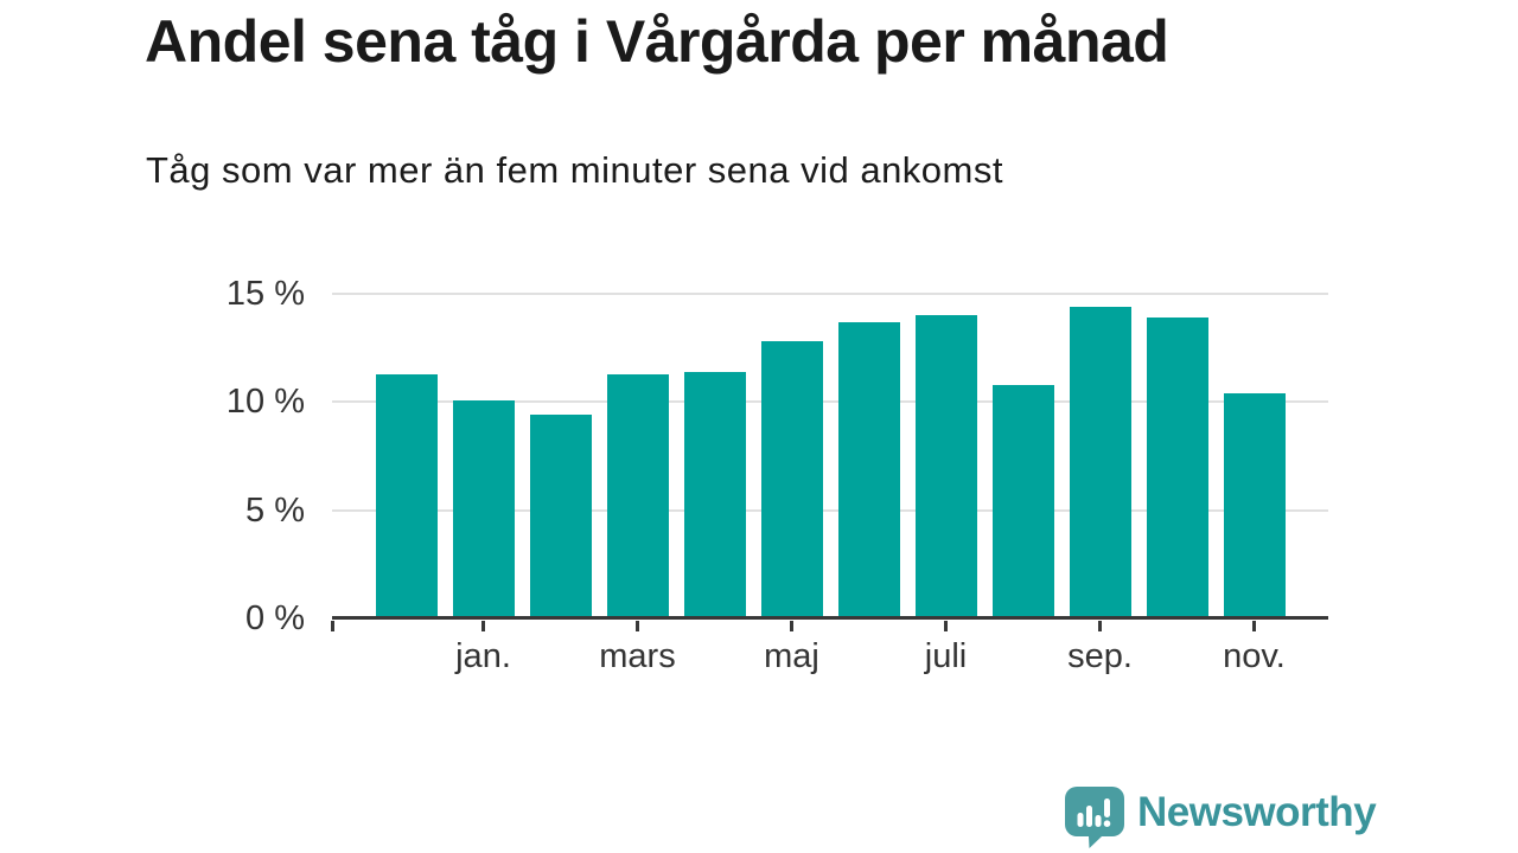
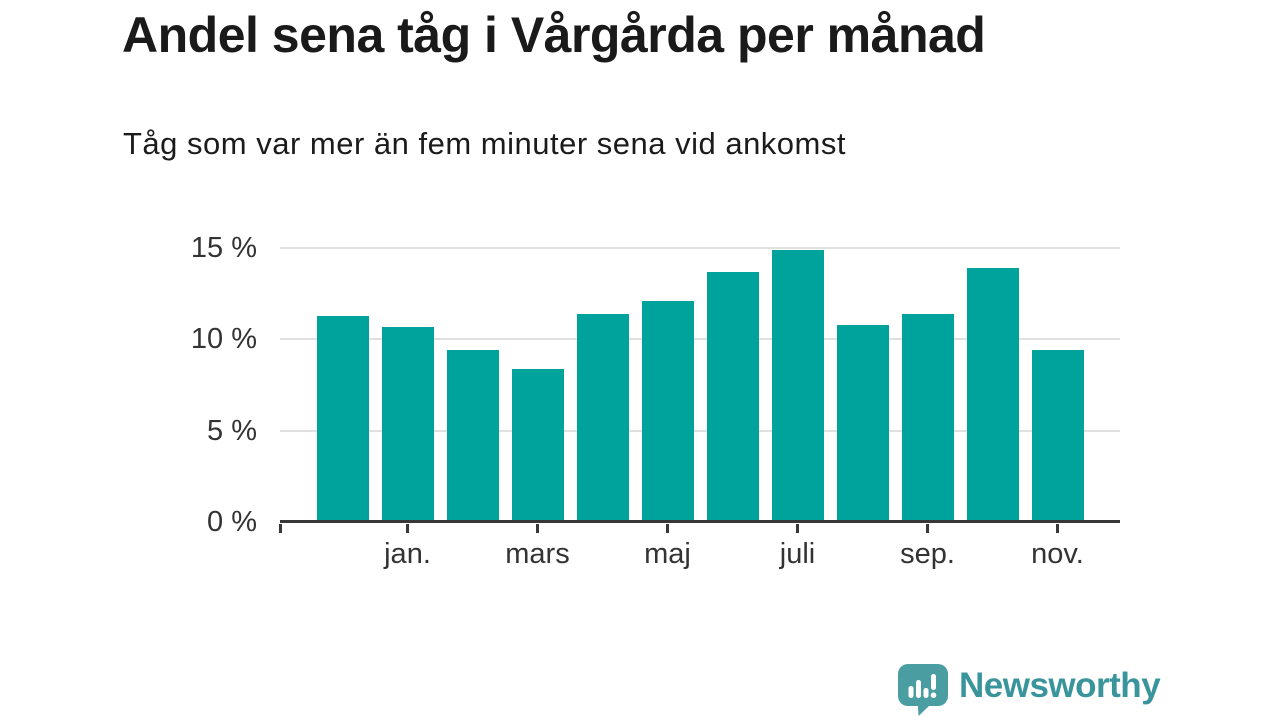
jan.: 10.1% -> 10.7%
mars: 11.3% -> 8.4%
maj: 12.8% -> 12.1%
juli: 14.0% -> 14.9%
sep.: 14.4% -> 11.4%
nov.: 10.4% -> 9.4%
